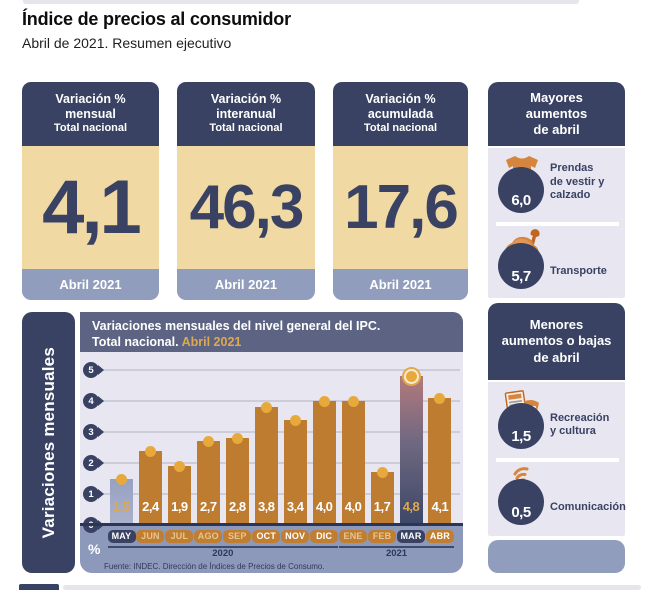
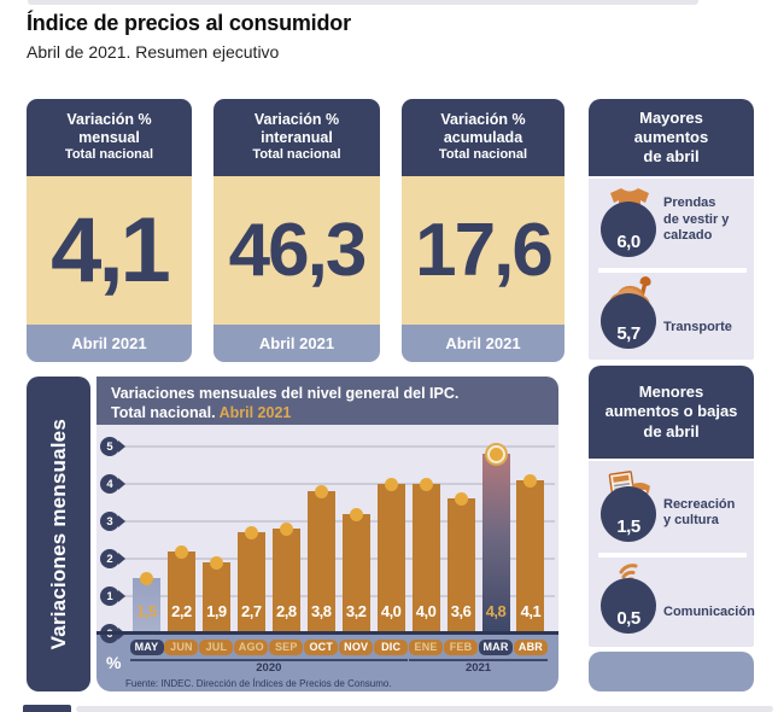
JUN: 2,4 -> 2,2
NOV: 3,4 -> 3,2
FEB: 1,7 -> 3,6
